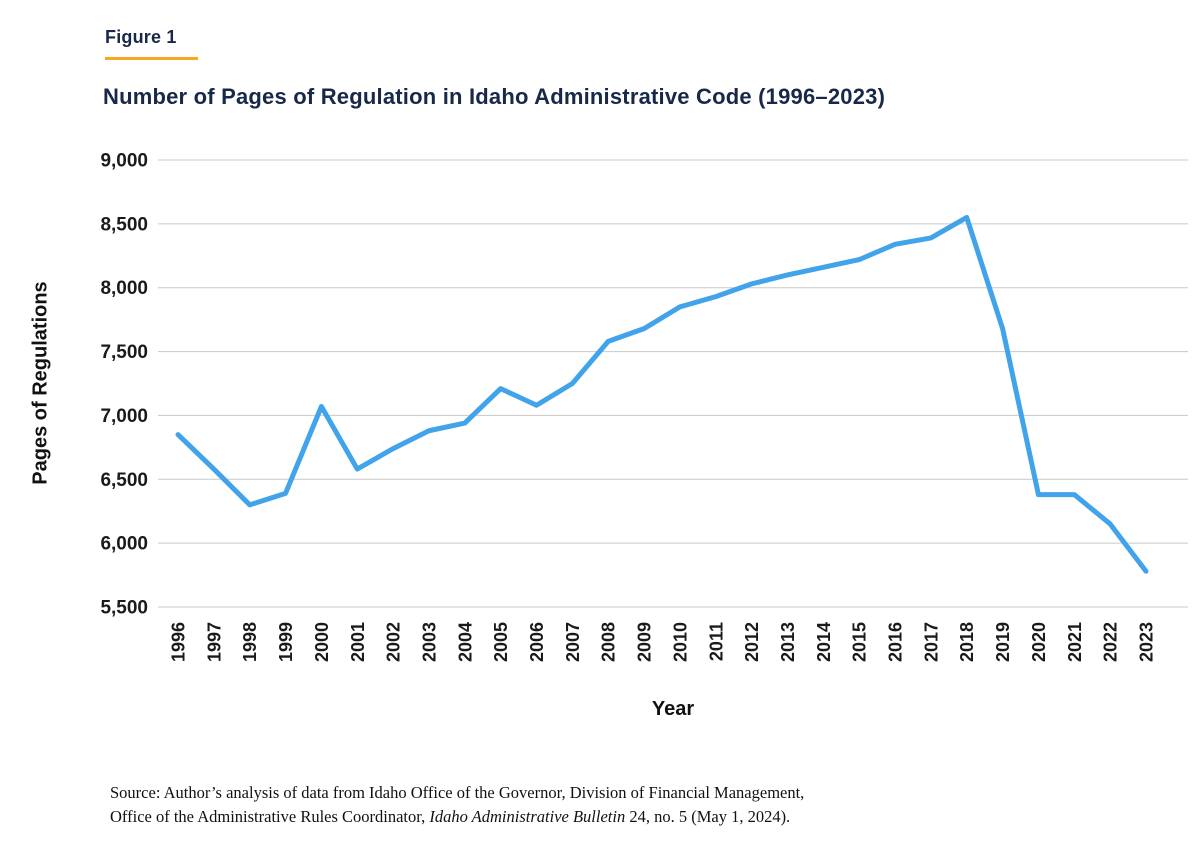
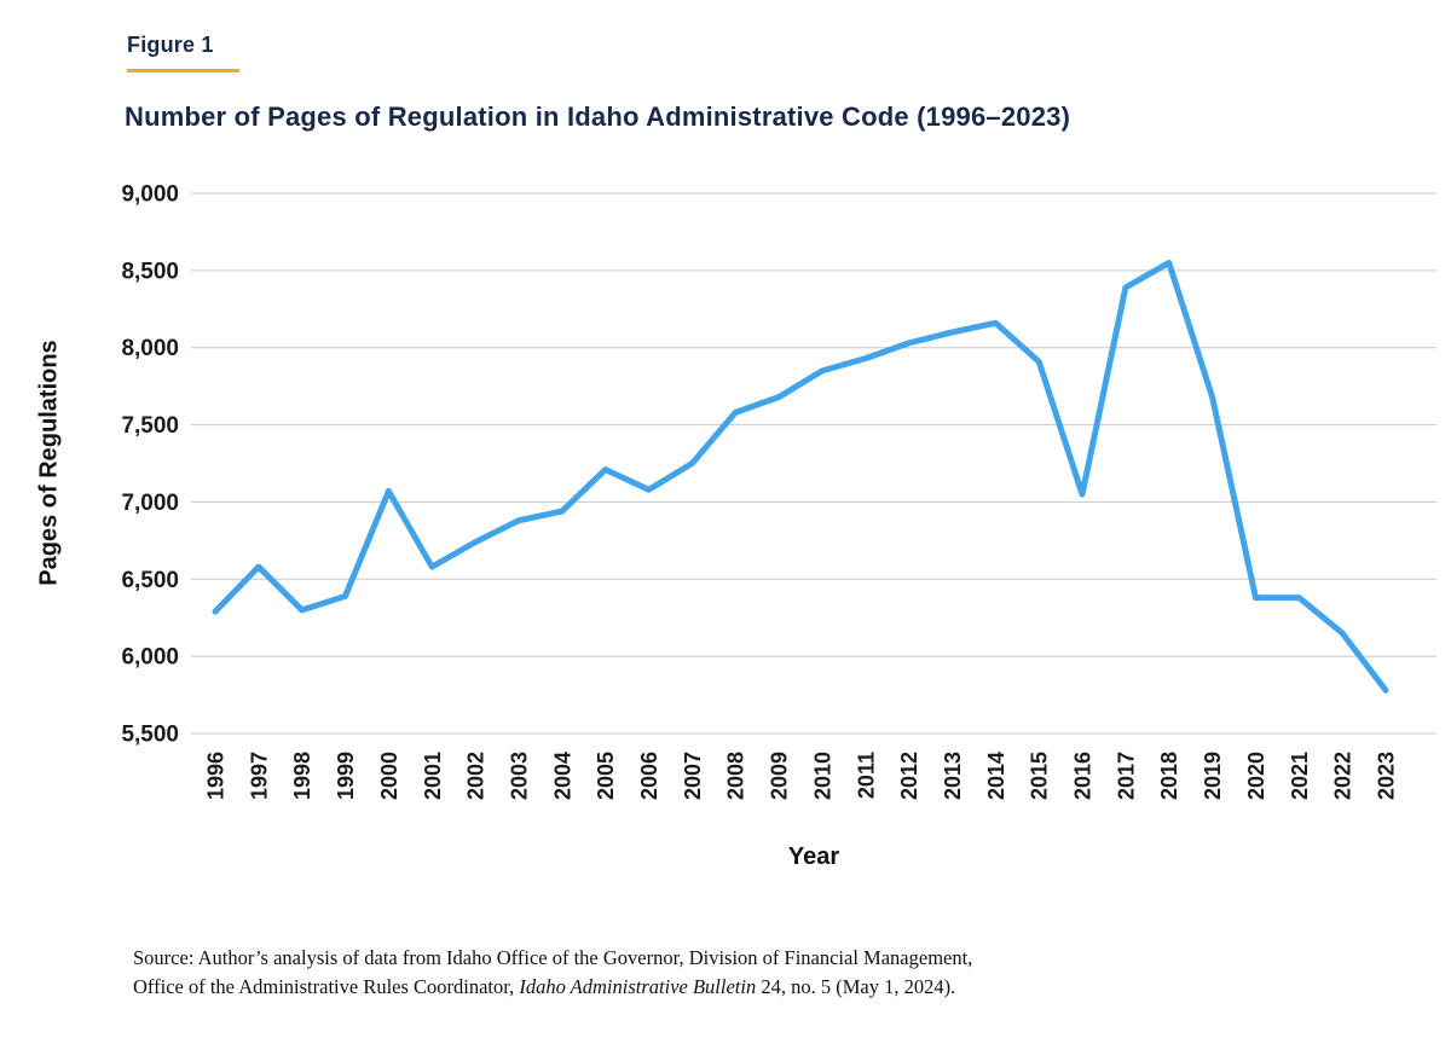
1996: 6850 -> 6290
2015: 8220 -> 7910
2016: 8340 -> 7050
